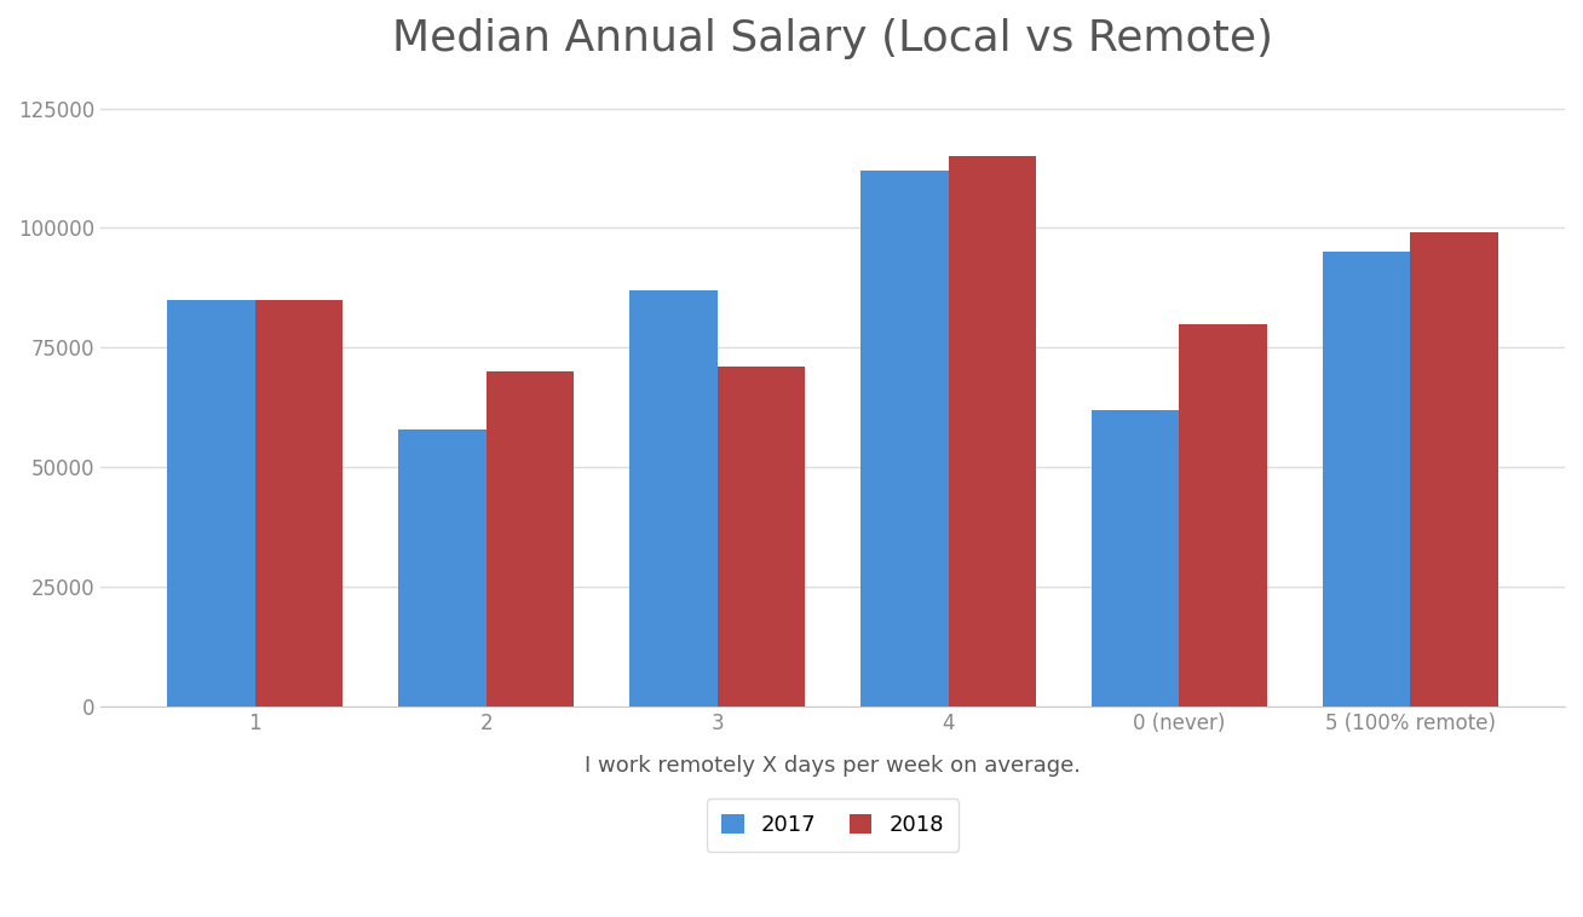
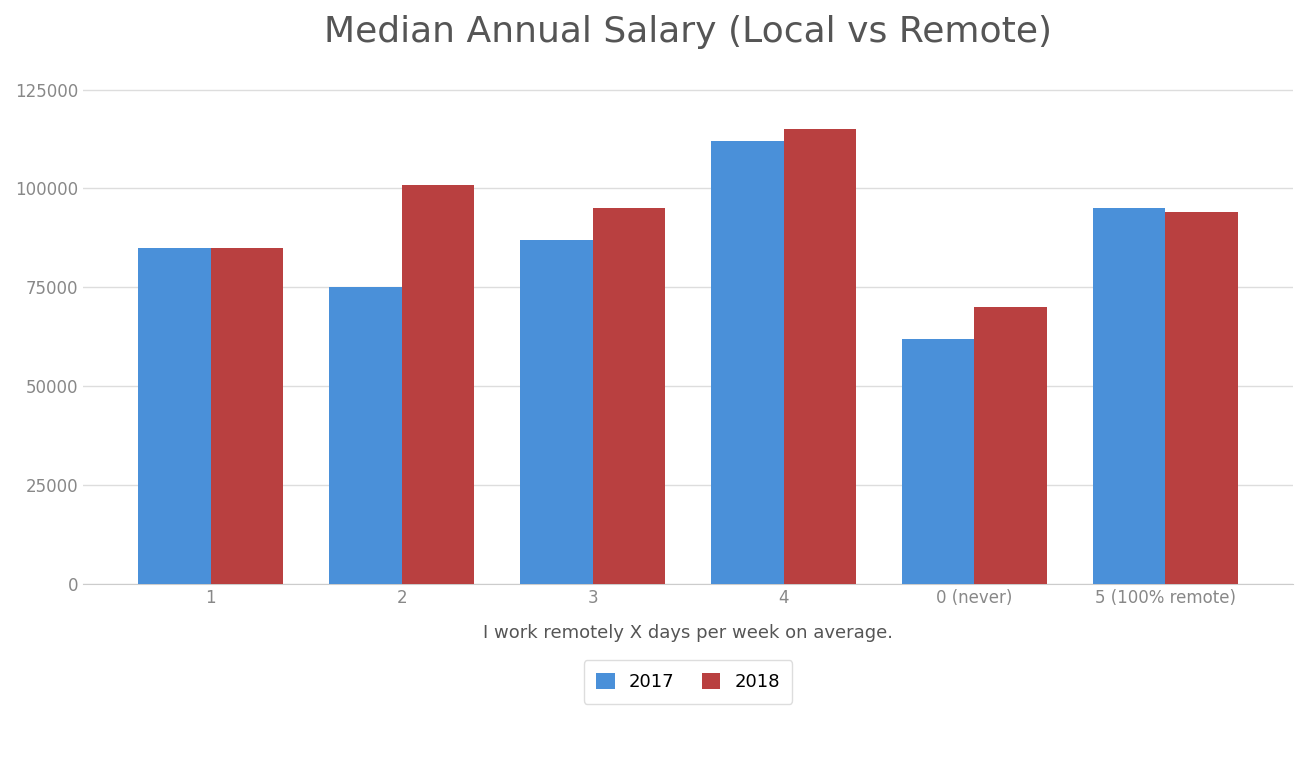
2017/2: 58000 -> 75000
2018/2: 70000 -> 101000
2018/3: 71000 -> 95000
2018/0 (never): 80000 -> 70000
2018/5 (100% remote): 99000 -> 94000
